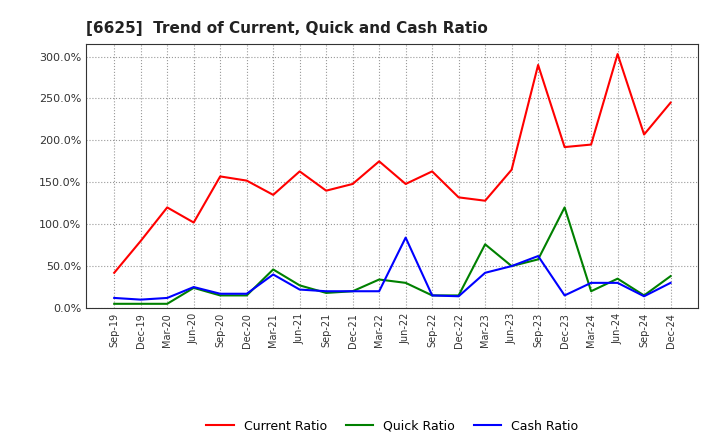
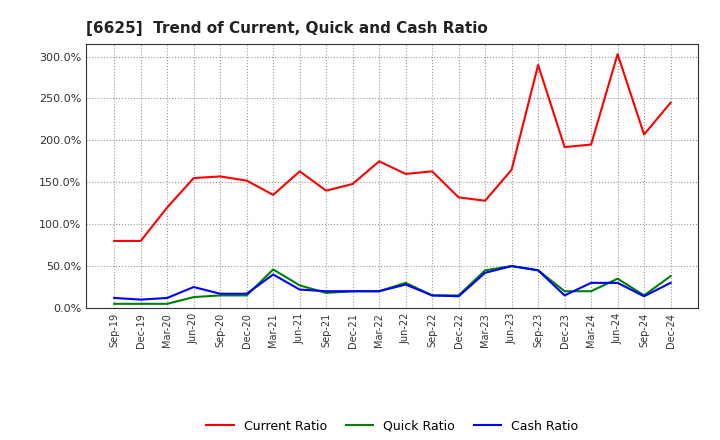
Current Ratio/Sep-19: 42% -> 80%
Current Ratio/Jun-20: 102% -> 155%
Quick Ratio/Jun-20: 24% -> 13%
Quick Ratio/Mar-22: 34% -> 20%
Current Ratio/Jun-22: 148% -> 160%
Cash Ratio/Jun-22: 84% -> 28%
Quick Ratio/Mar-23: 76% -> 45%
Quick Ratio/Sep-23: 58% -> 45%
Cash Ratio/Sep-23: 62% -> 45%
Quick Ratio/Dec-23: 120% -> 20%
